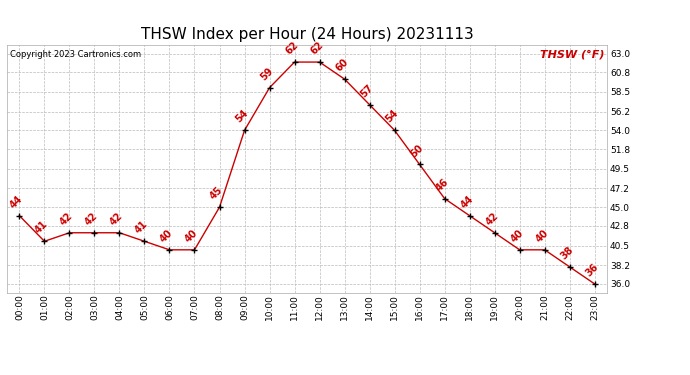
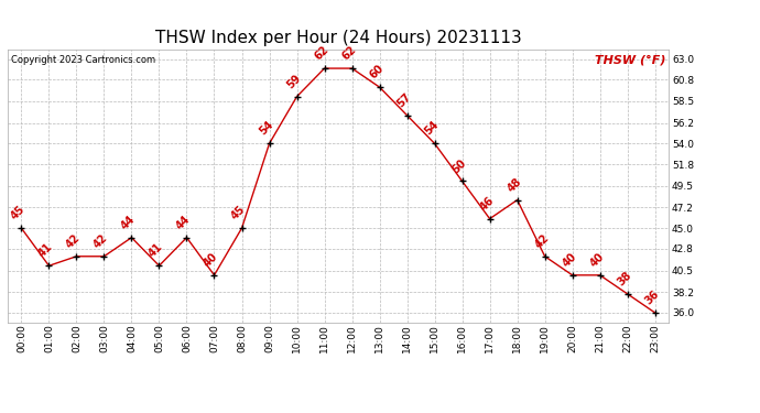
00:00: 44 -> 45
04:00: 42 -> 44
06:00: 40 -> 44
18:00: 44 -> 48
